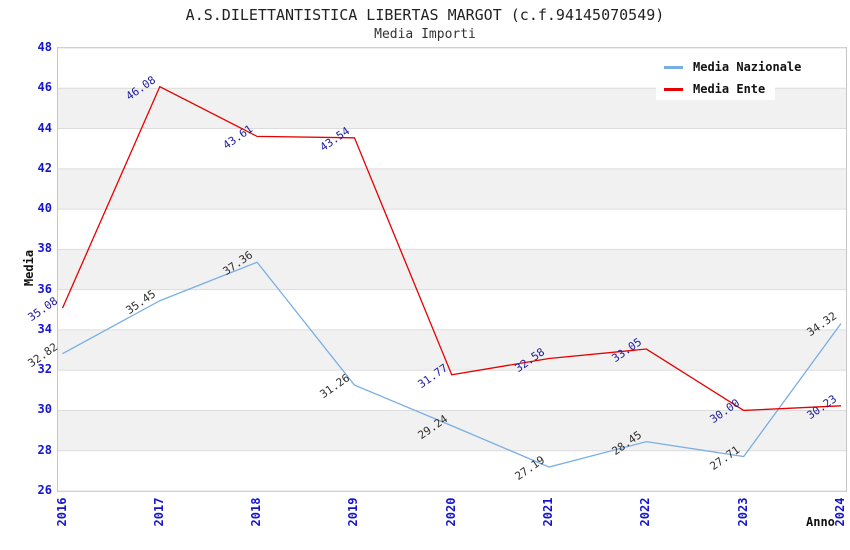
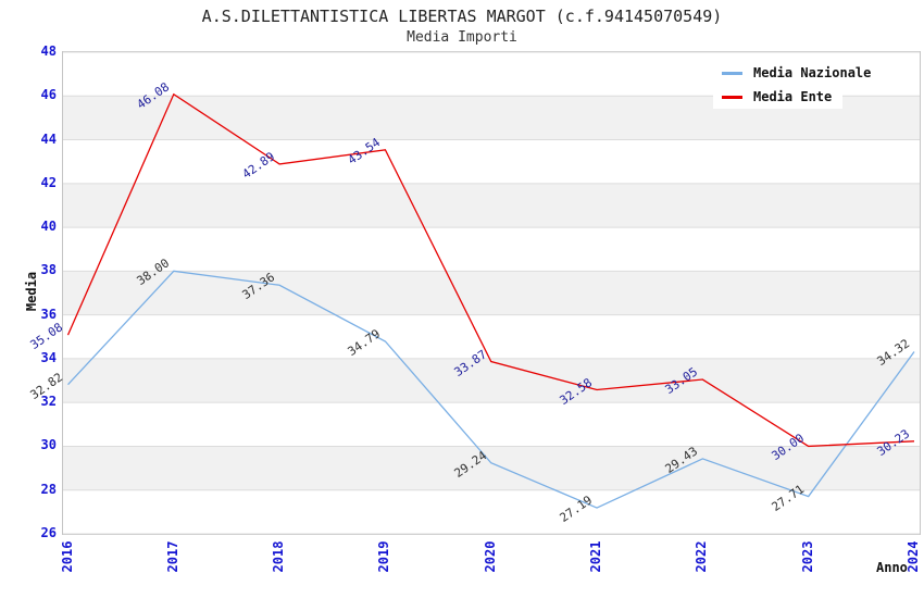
Media Nazionale/2017: 35.45 -> 38.00
Media Ente/2018: 43.61 -> 42.89
Media Nazionale/2019: 31.26 -> 34.79
Media Ente/2020: 31.77 -> 33.87
Media Nazionale/2022: 28.45 -> 29.43
